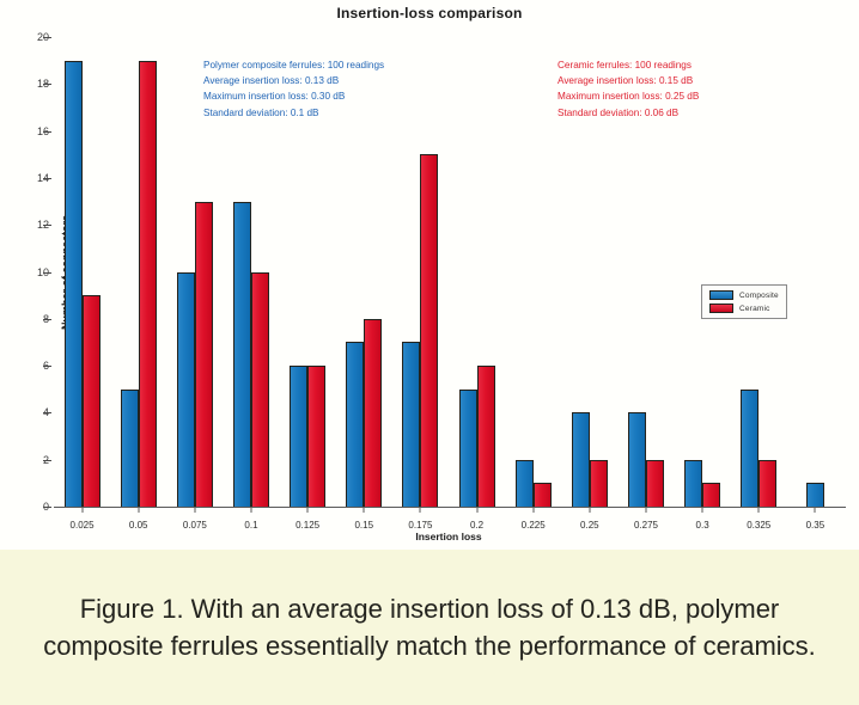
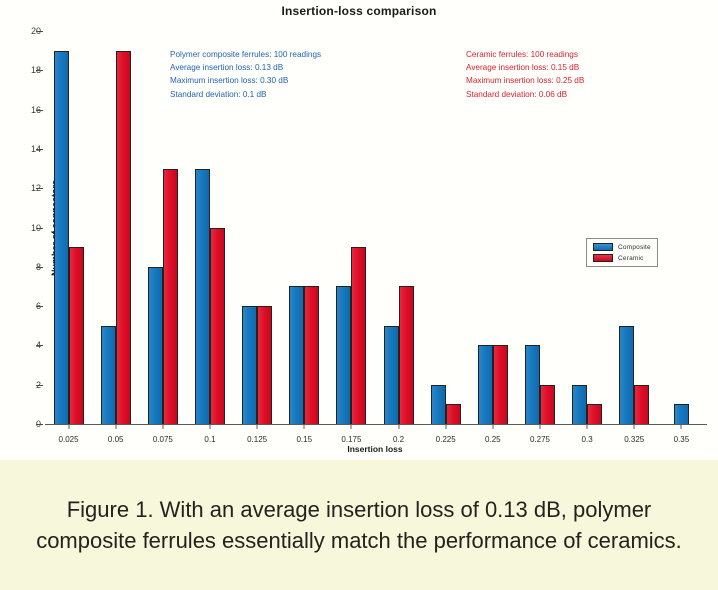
Composite/0.075: 10 -> 8
Ceramic/0.15: 8 -> 7
Ceramic/0.175: 15 -> 9
Ceramic/0.2: 6 -> 7
Ceramic/0.25: 2 -> 4
